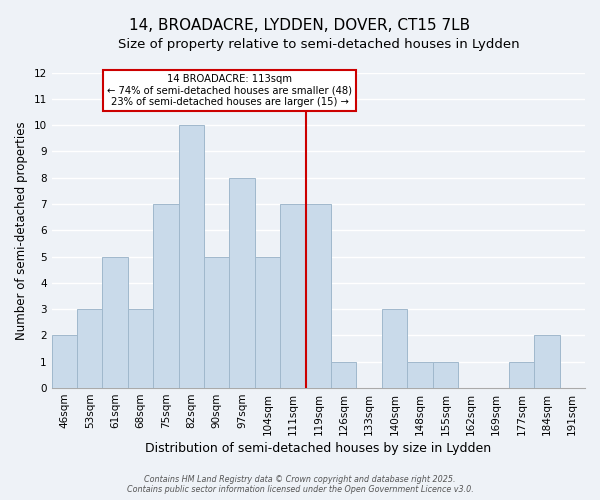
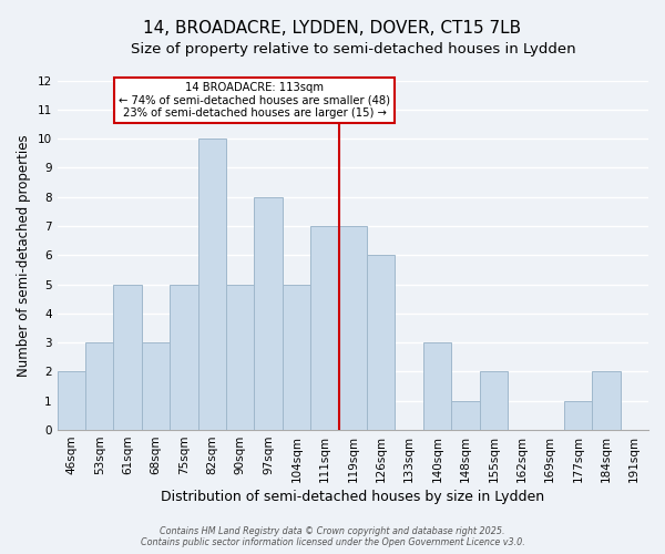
75sqm: 7 -> 5
126sqm: 1 -> 6
155sqm: 1 -> 2
